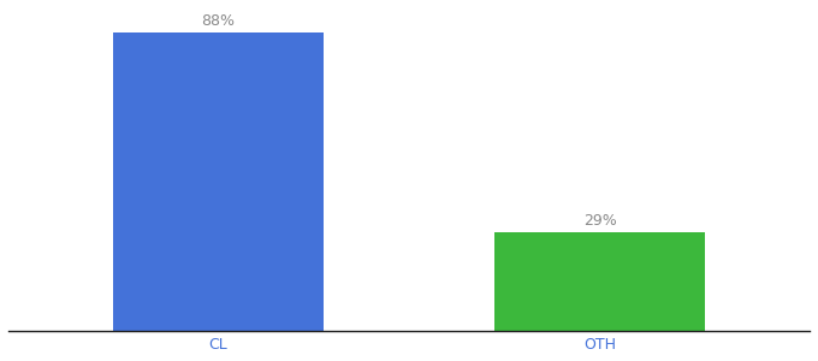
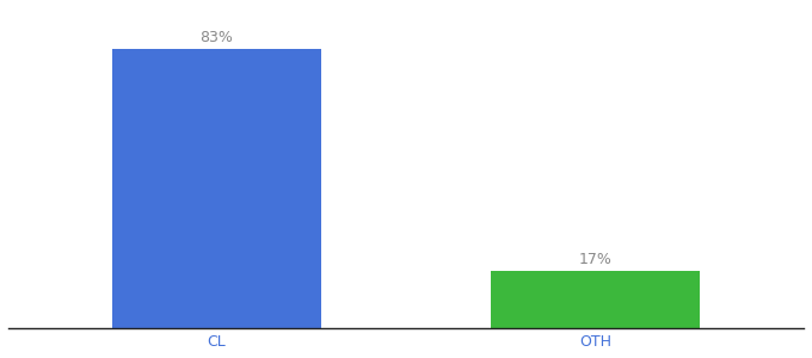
CL: 88% -> 83%
OTH: 29% -> 17%
